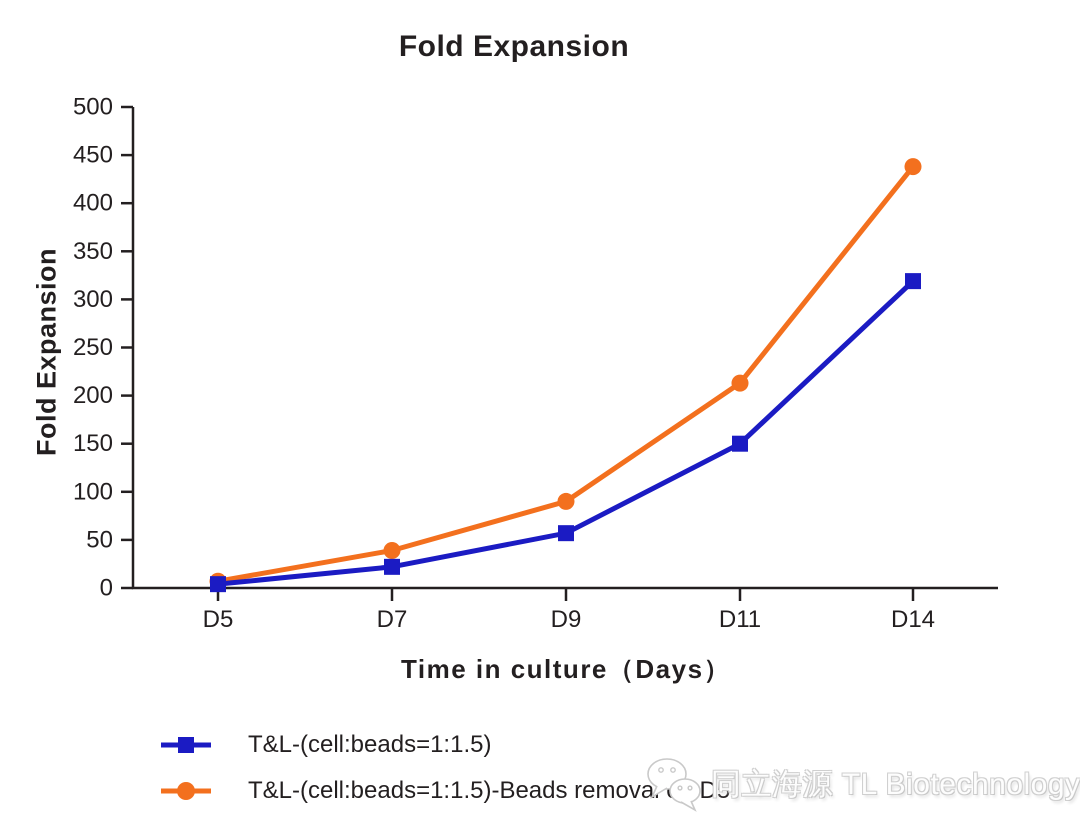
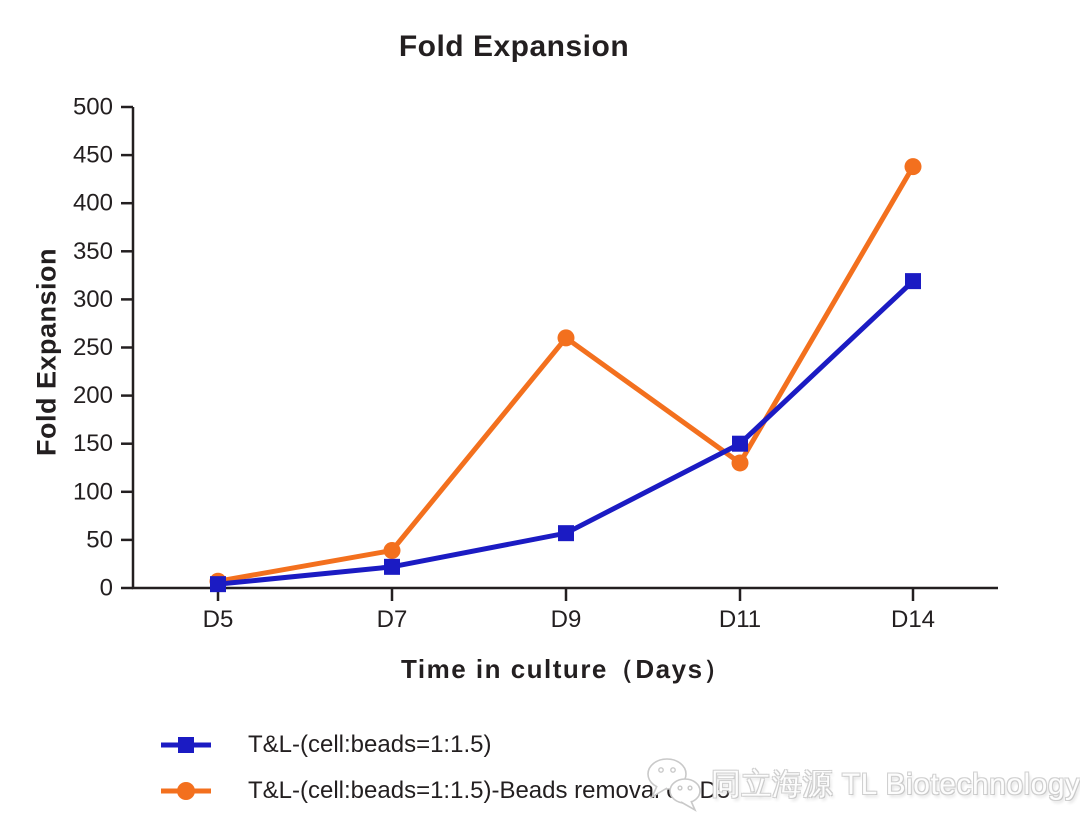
T&L-(cell:beads=1:1.5)-Beads removal on D5/D9: 90 -> 260
T&L-(cell:beads=1:1.5)-Beads removal on D5/D11: 210 -> 130
